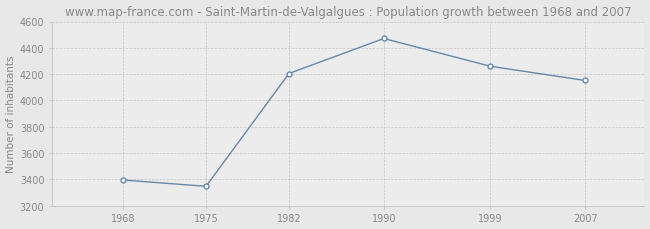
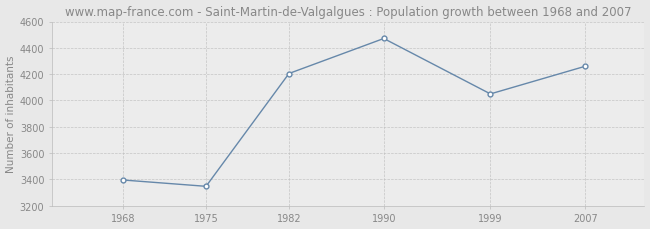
1999: 4260 -> 4050
2007: 4150 -> 4260
